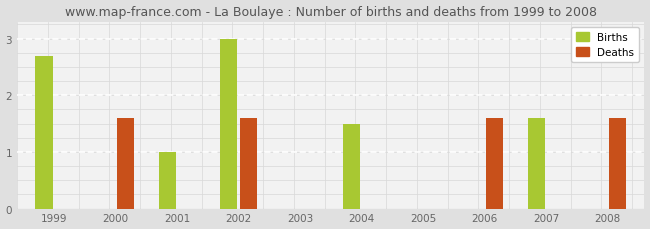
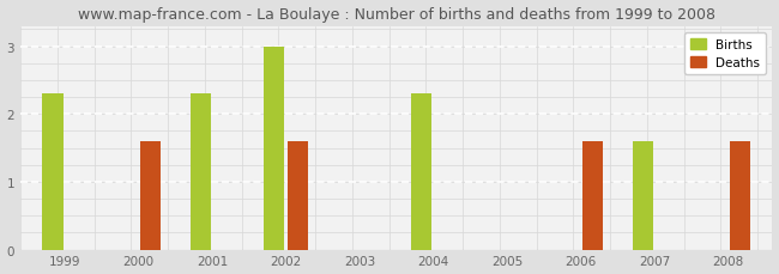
Births/1999: 2.7 -> 2.3
Births/2001: 1.0 -> 2.3
Births/2004: 1.5 -> 2.3
